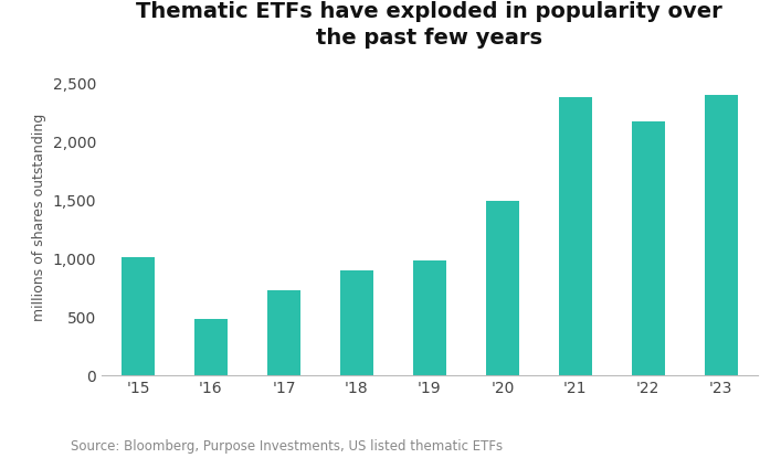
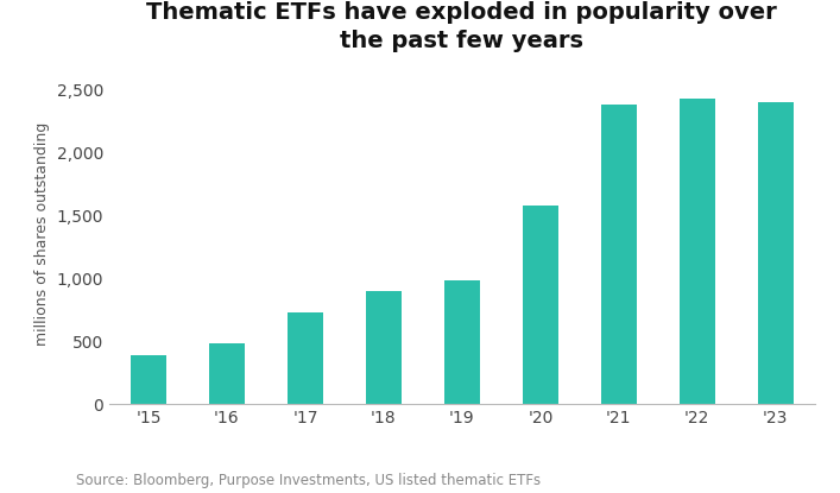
'15: 1,010 -> 390
'20: 1,490 -> 1,580
'22: 2,170 -> 2,430
